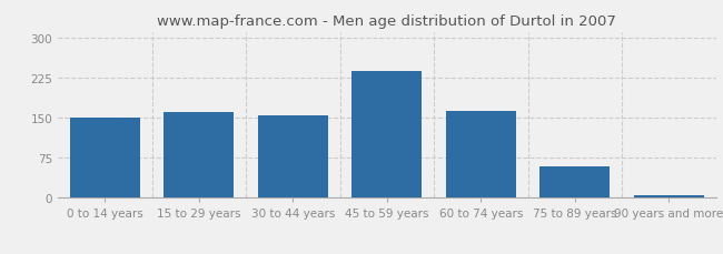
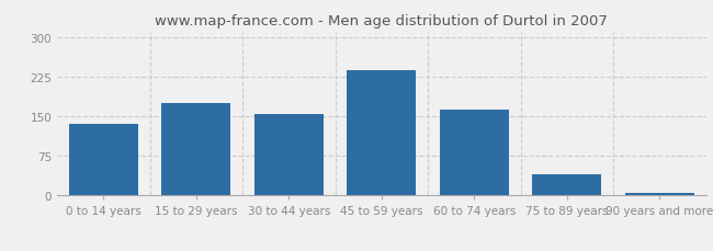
0 to 14 years: 151 -> 135
15 to 29 years: 160 -> 175
75 to 89 years: 58 -> 40
